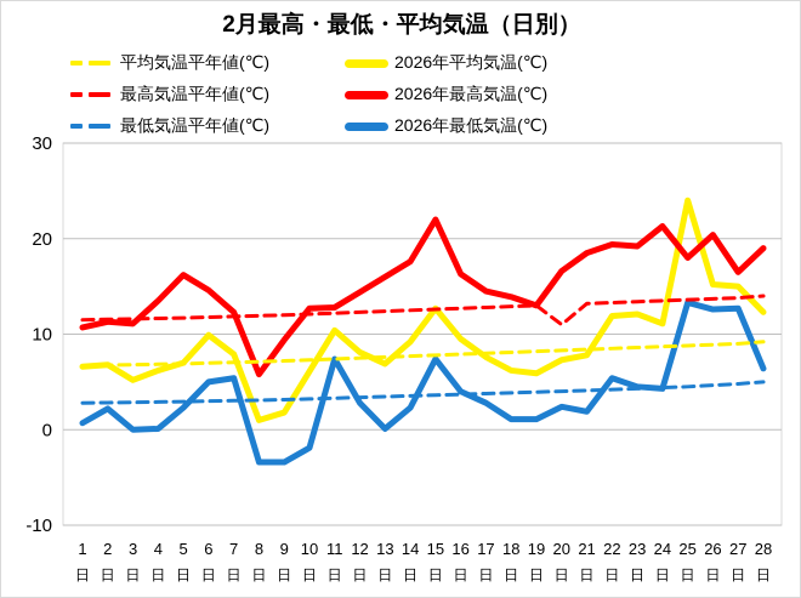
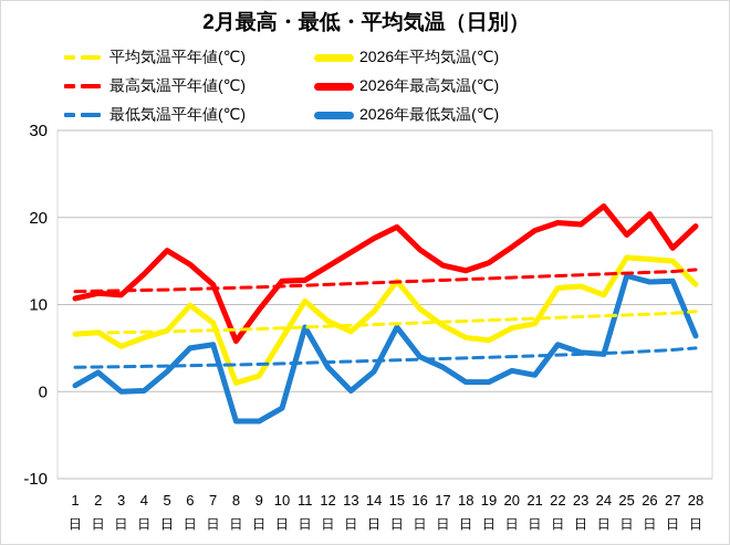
2026年最高気温(℃)/15: 22 -> 19
2026年最高気温(℃)/19: 13 -> 15
最高気温平年値(℃)/20: 11 -> 13
2026年平均気温(℃)/25: 24 -> 15
